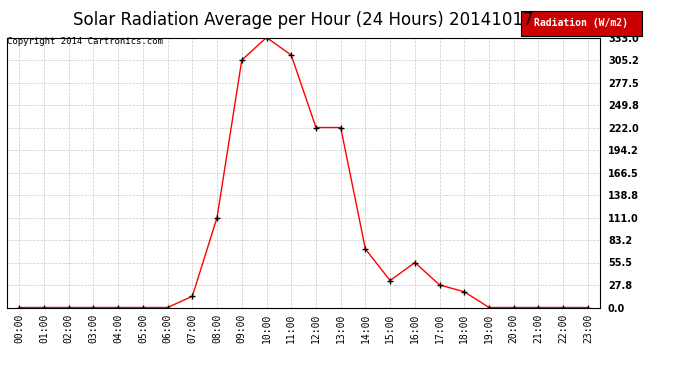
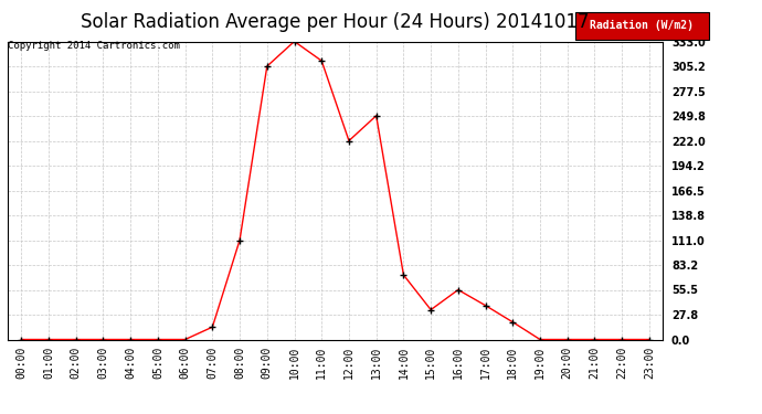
13:00: 222 -> 250
17:00: 28 -> 38
